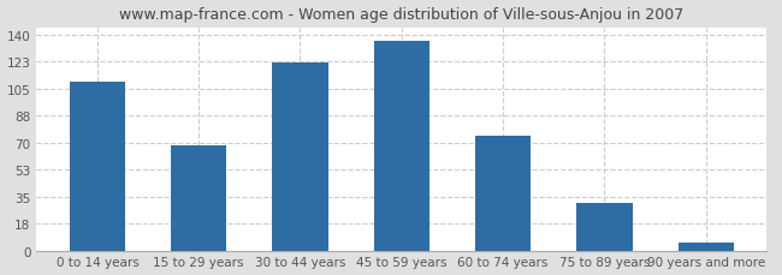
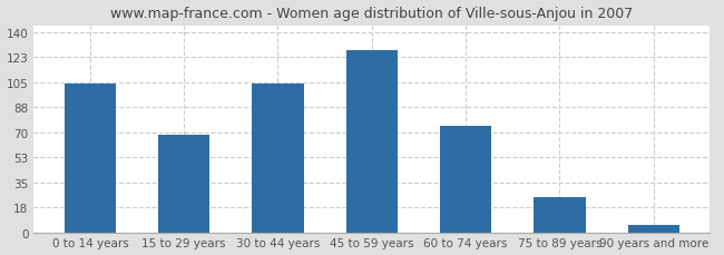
0 to 14 years: 110 -> 104
30 to 44 years: 122 -> 104
45 to 59 years: 136 -> 128
75 to 89 years: 31 -> 25
